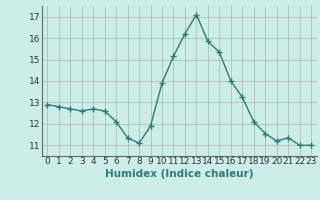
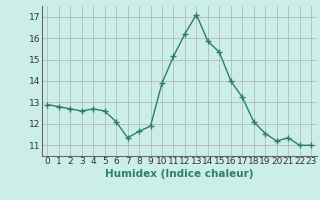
8: 11.10 -> 11.65
